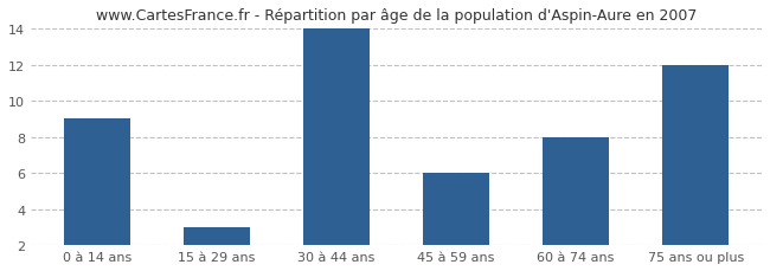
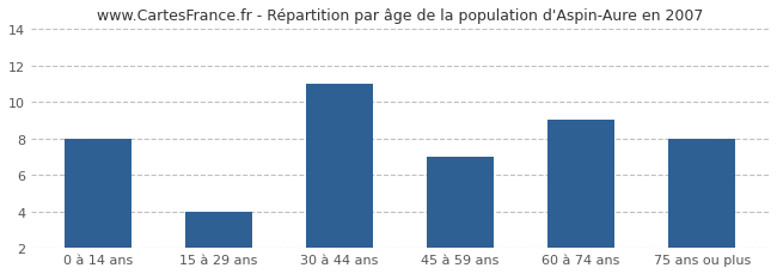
0 à 14 ans: 9 -> 8
15 à 29 ans: 3 -> 4
30 à 44 ans: 14 -> 11
45 à 59 ans: 6 -> 7
60 à 74 ans: 8 -> 9
75 ans ou plus: 12 -> 8
